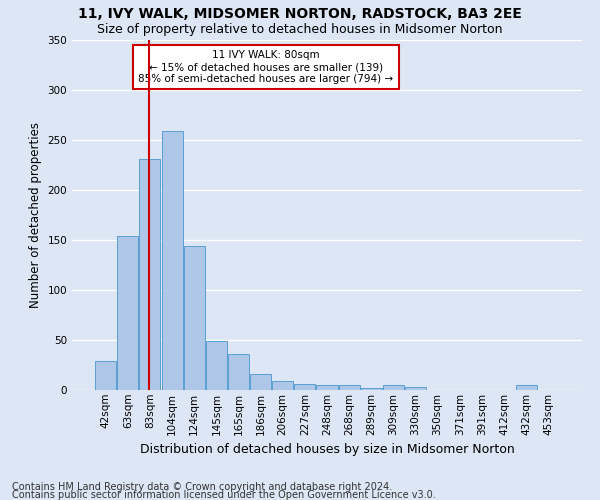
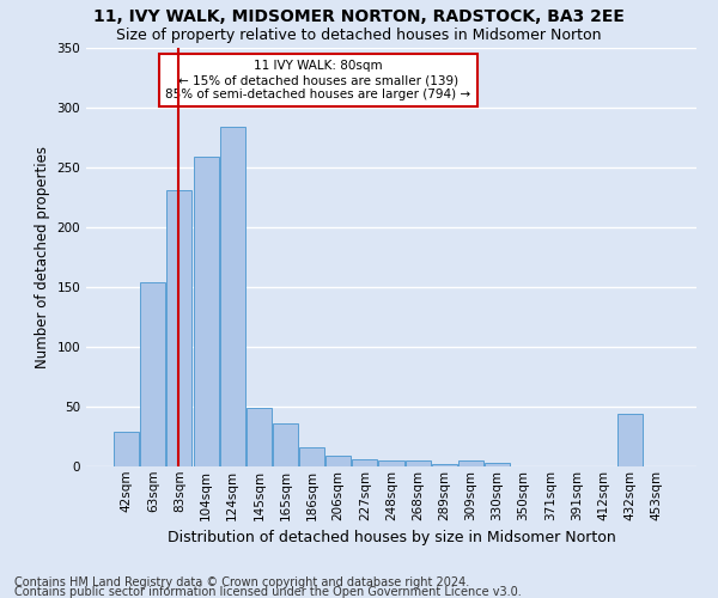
124sqm: 144 -> 284
432sqm: 5 -> 44
